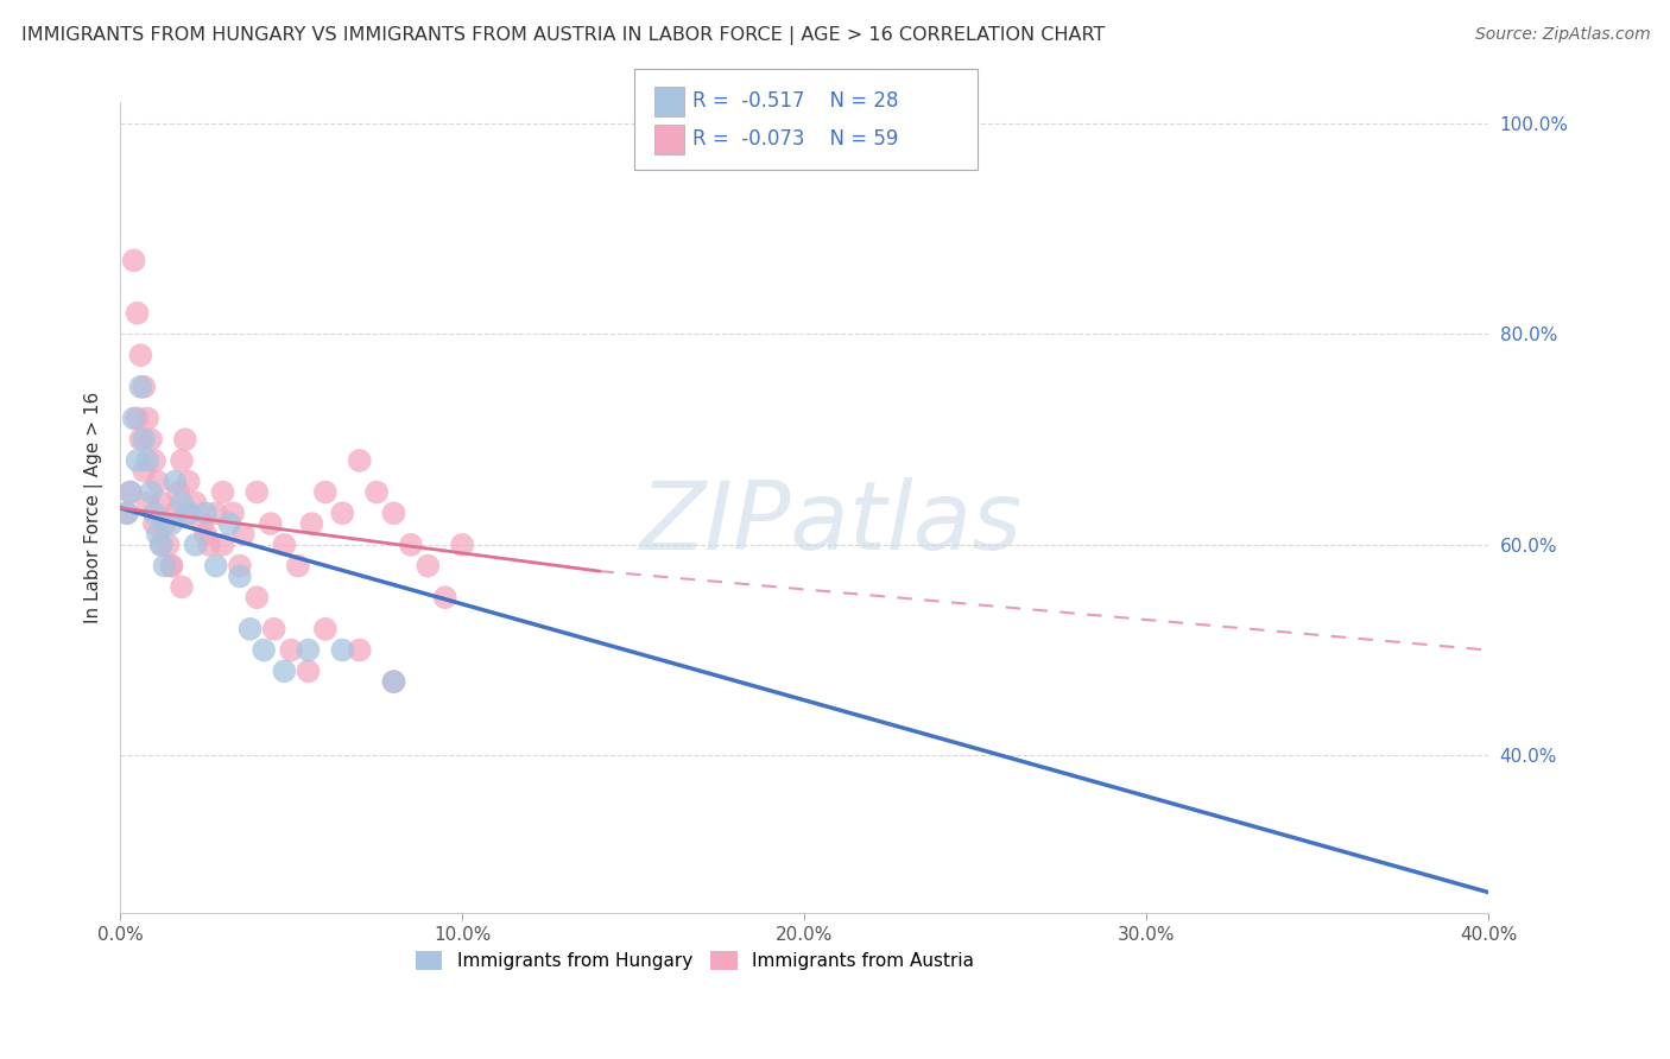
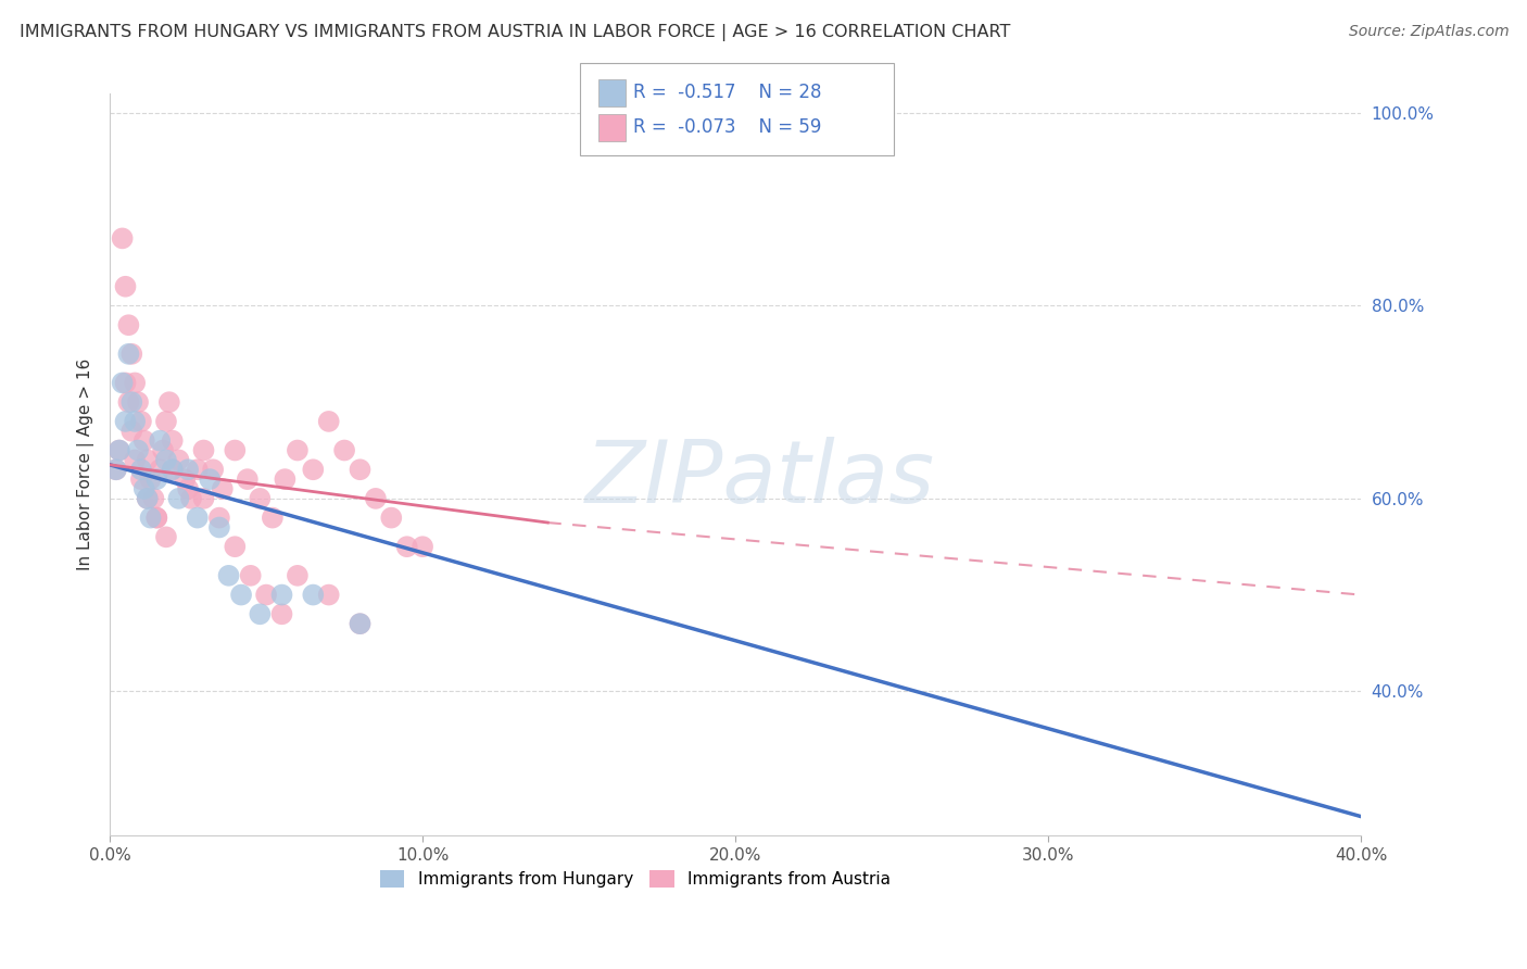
Immigrants from Austria/10.0%: 60% -> 55%
